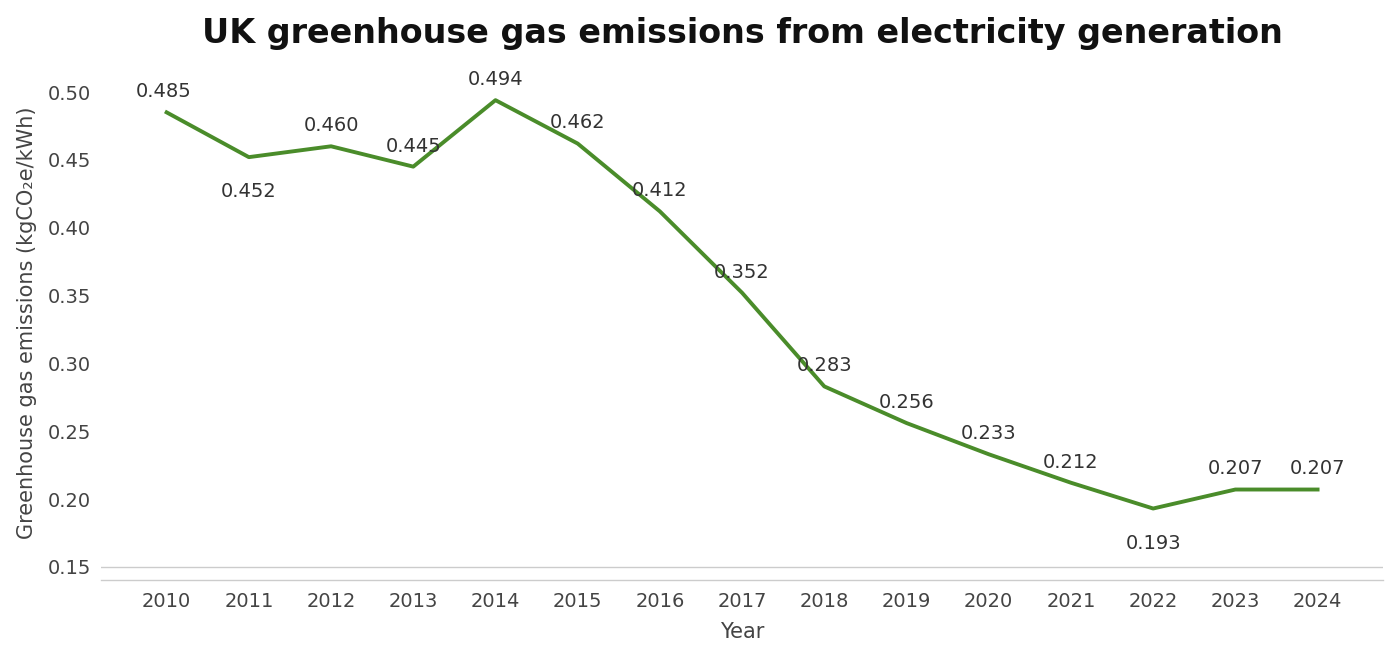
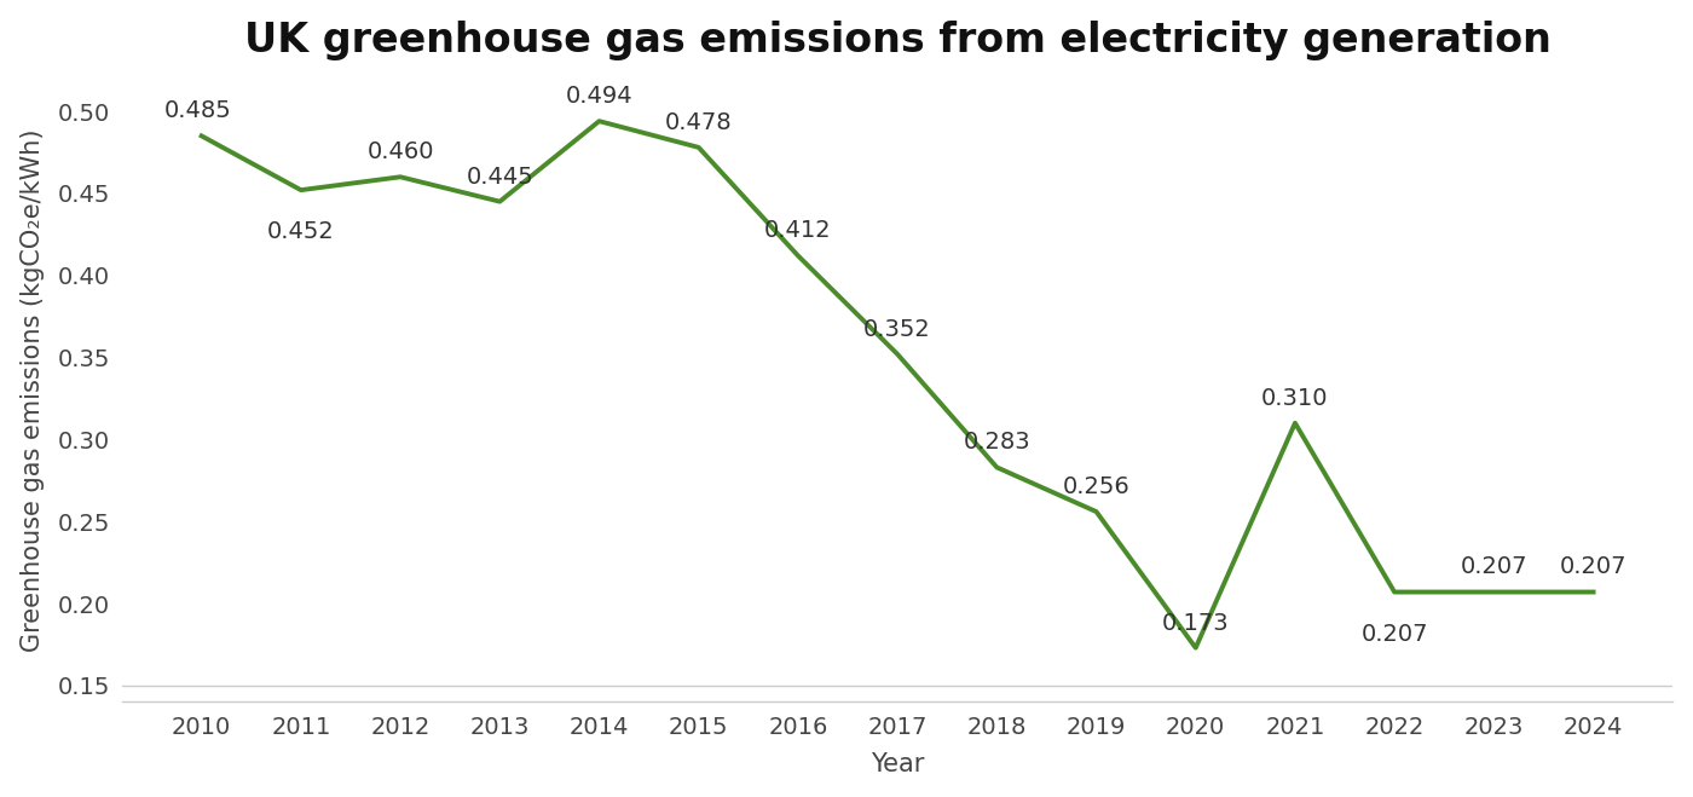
2015: 0.462 -> 0.478
2020: 0.233 -> 0.173
2021: 0.212 -> 0.310
2022: 0.193 -> 0.207
